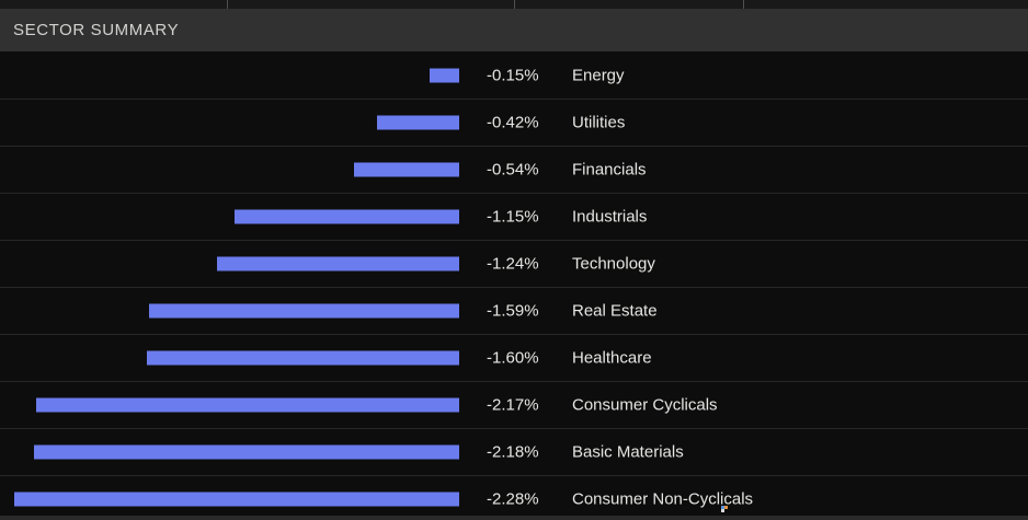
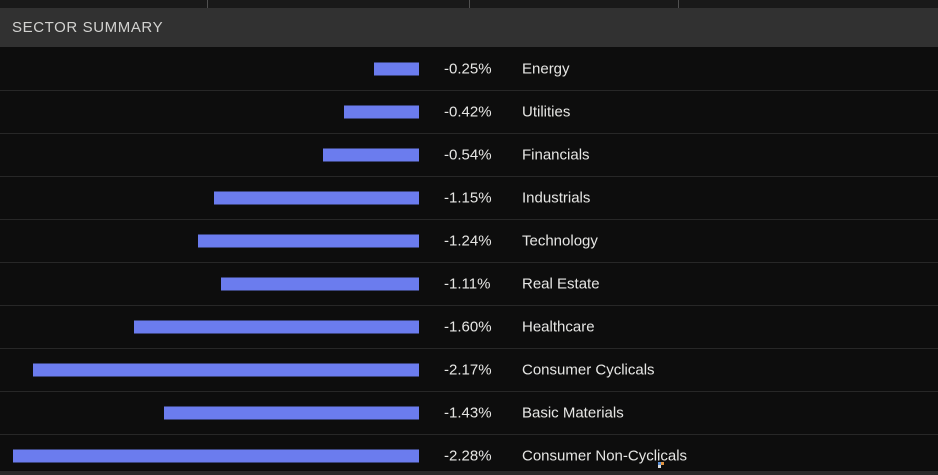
Energy: -0.15% -> -0.25%
Real Estate: -1.59% -> -1.11%
Basic Materials: -2.18% -> -1.43%
